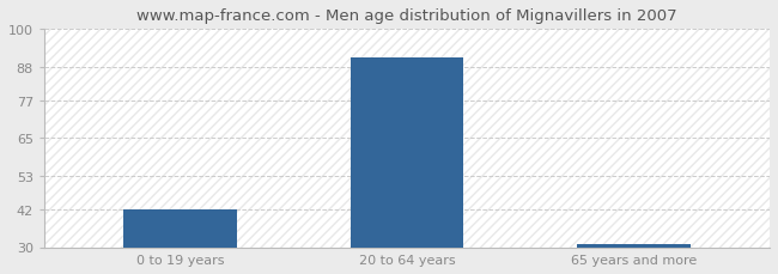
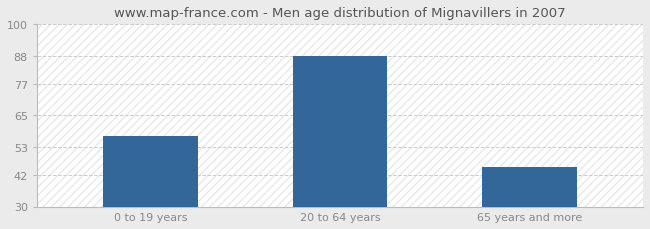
0 to 19 years: 42 -> 57
20 to 64 years: 91 -> 88
65 years and more: 31 -> 45
